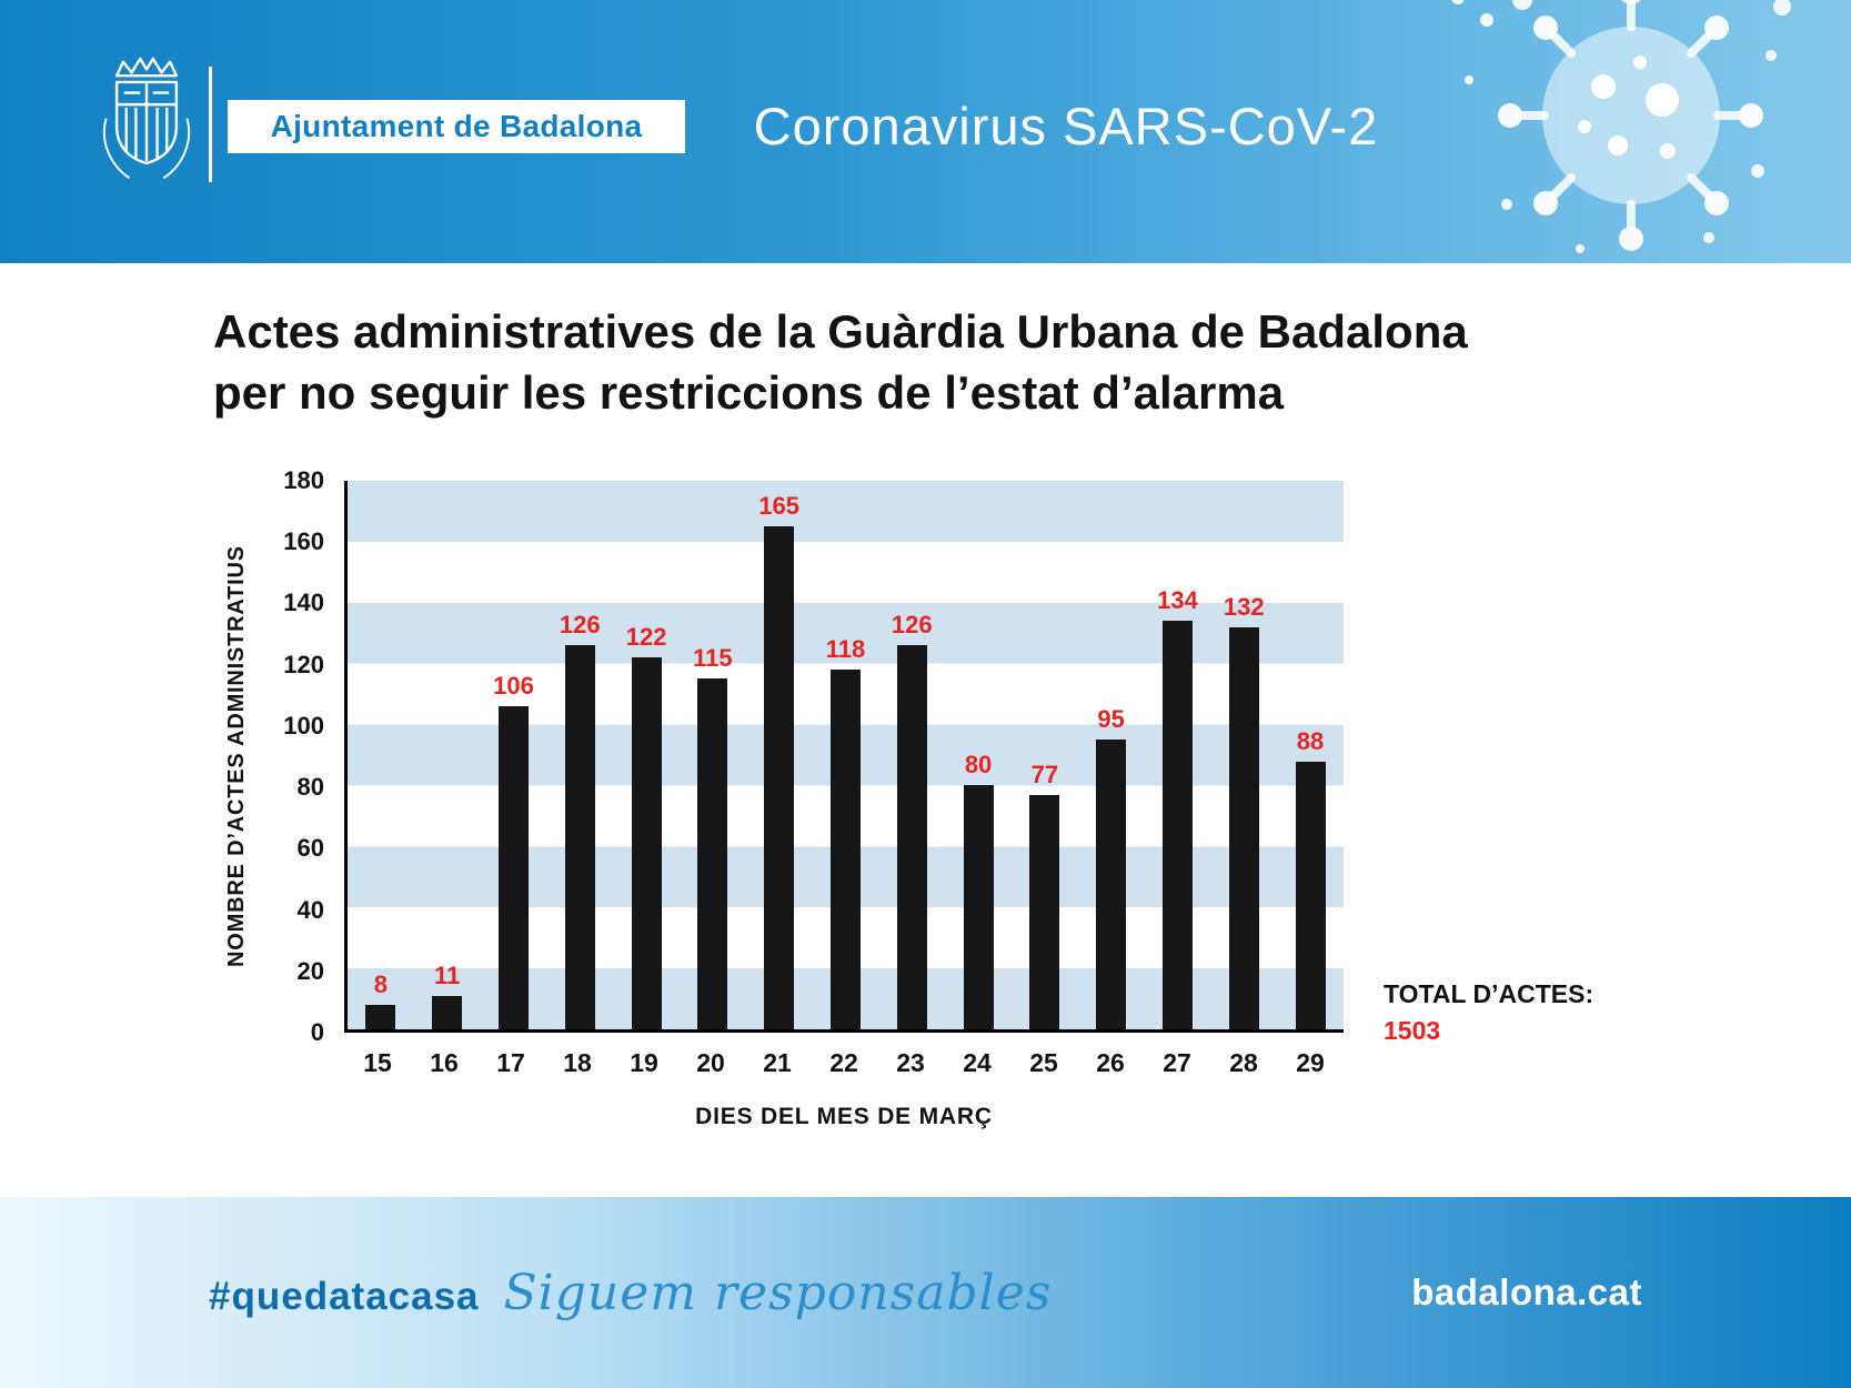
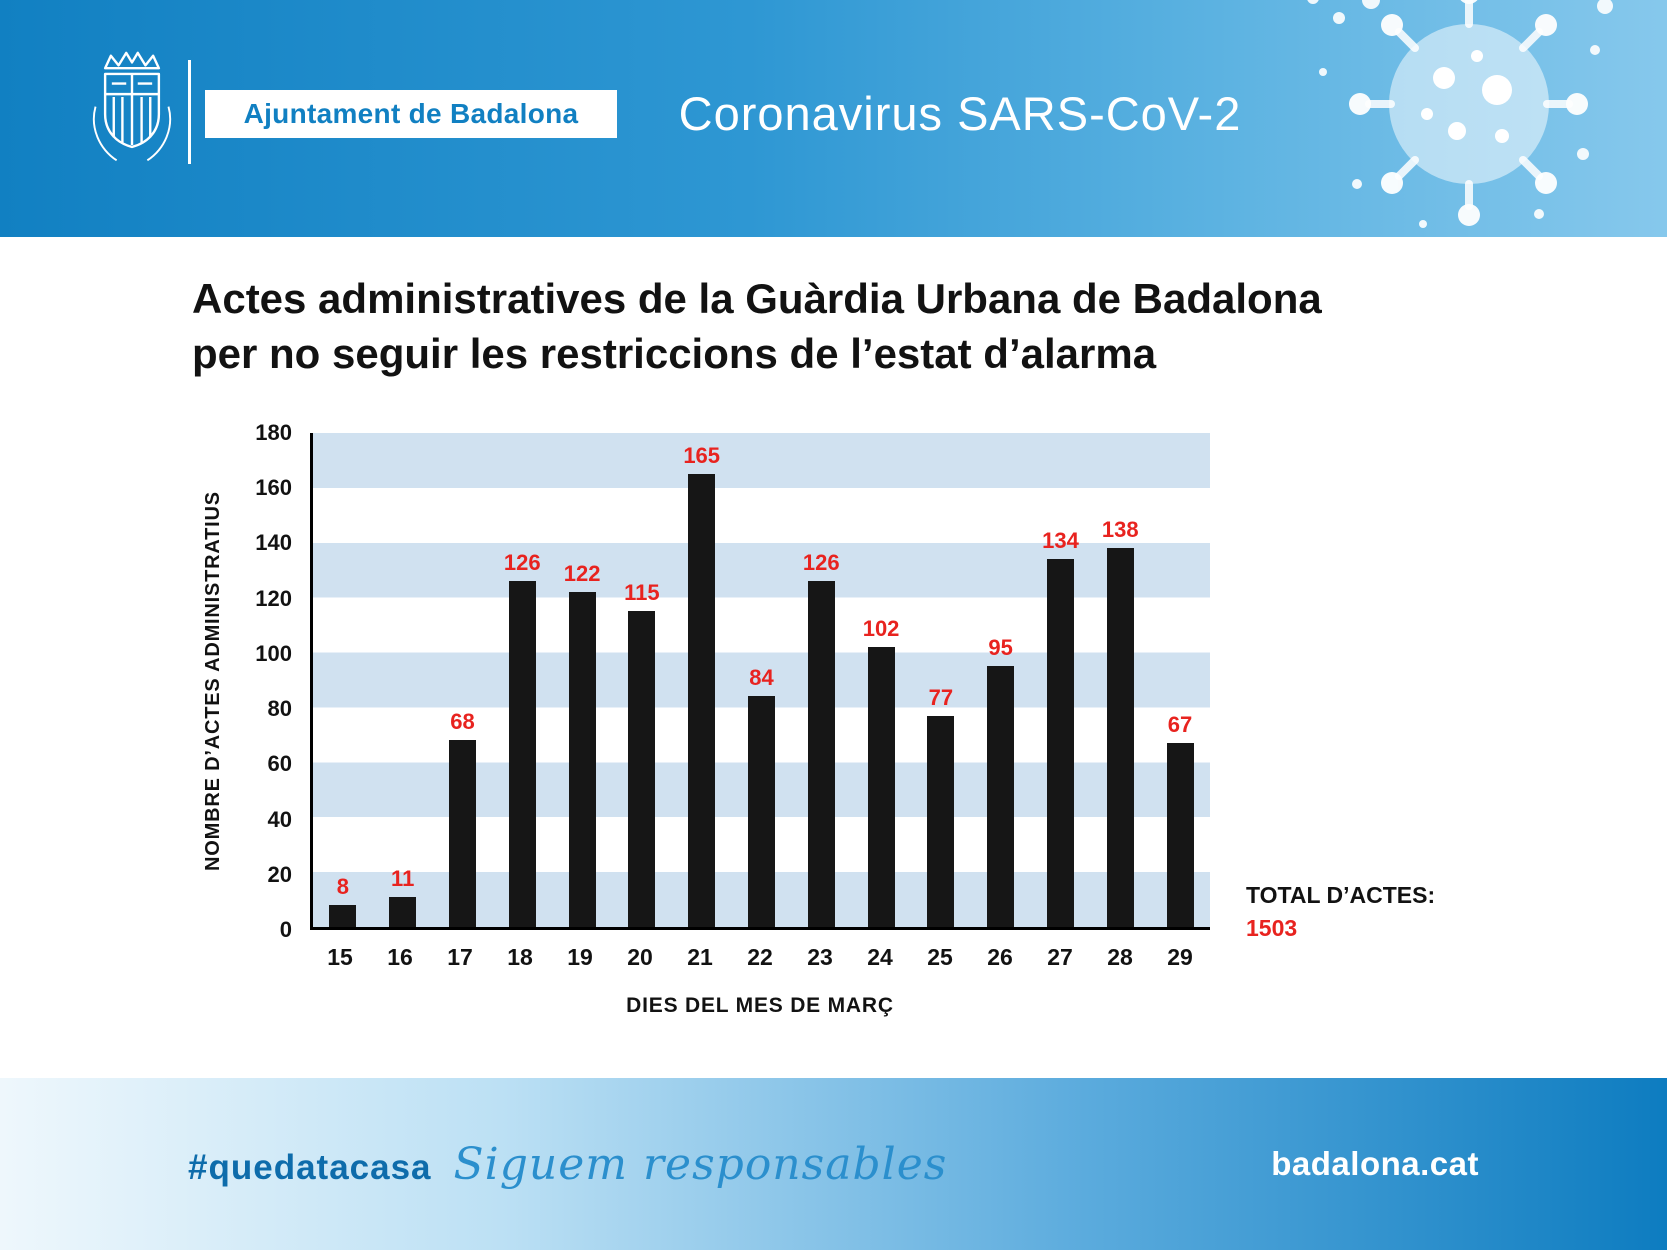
17: 106 -> 68
22: 118 -> 84
24: 80 -> 102
28: 132 -> 138
29: 88 -> 67
